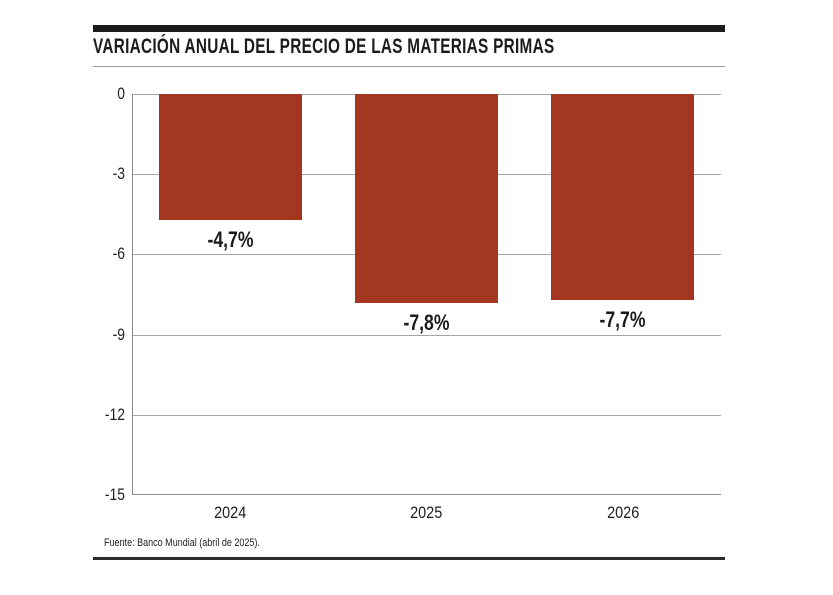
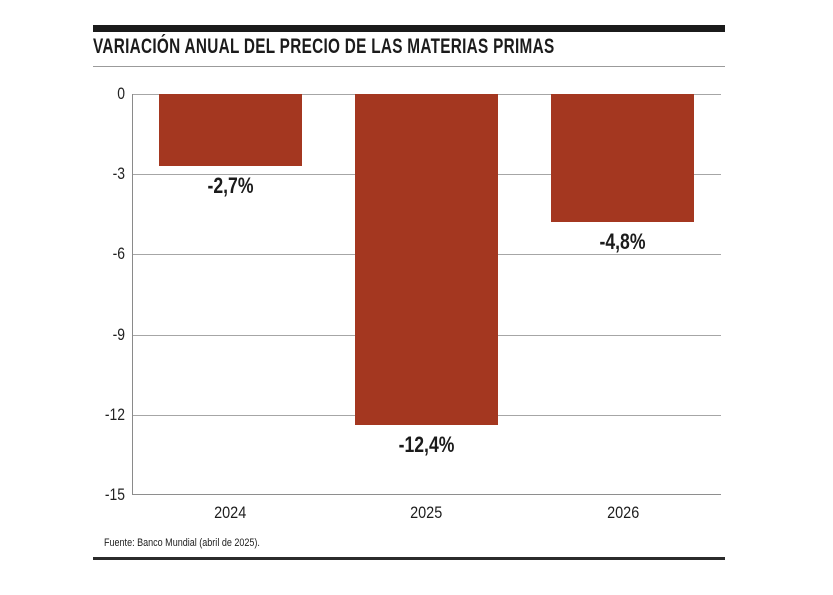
2024: -4,7% -> -2,7%
2025: -7,8% -> -12,4%
2026: -7,7% -> -4,8%
